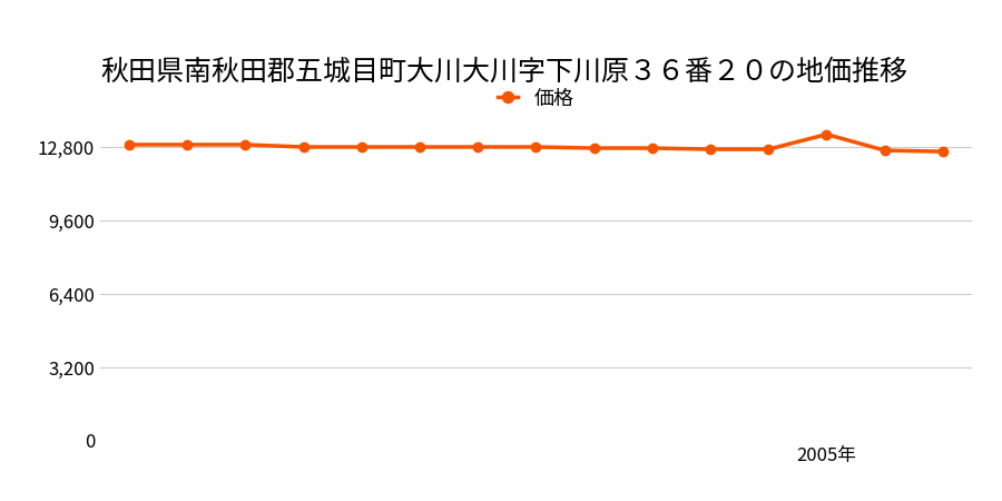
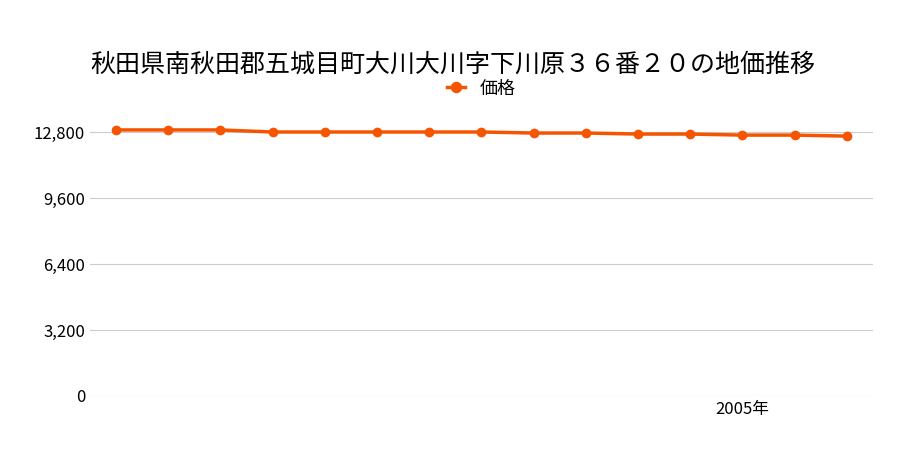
2005年: 13,350 -> 12,650
